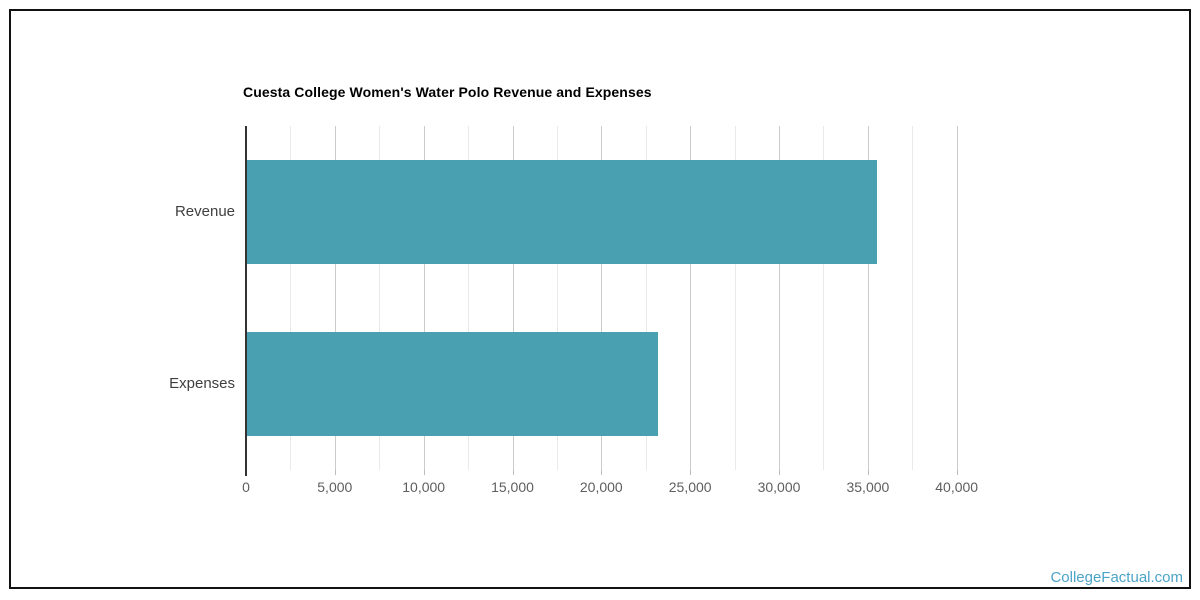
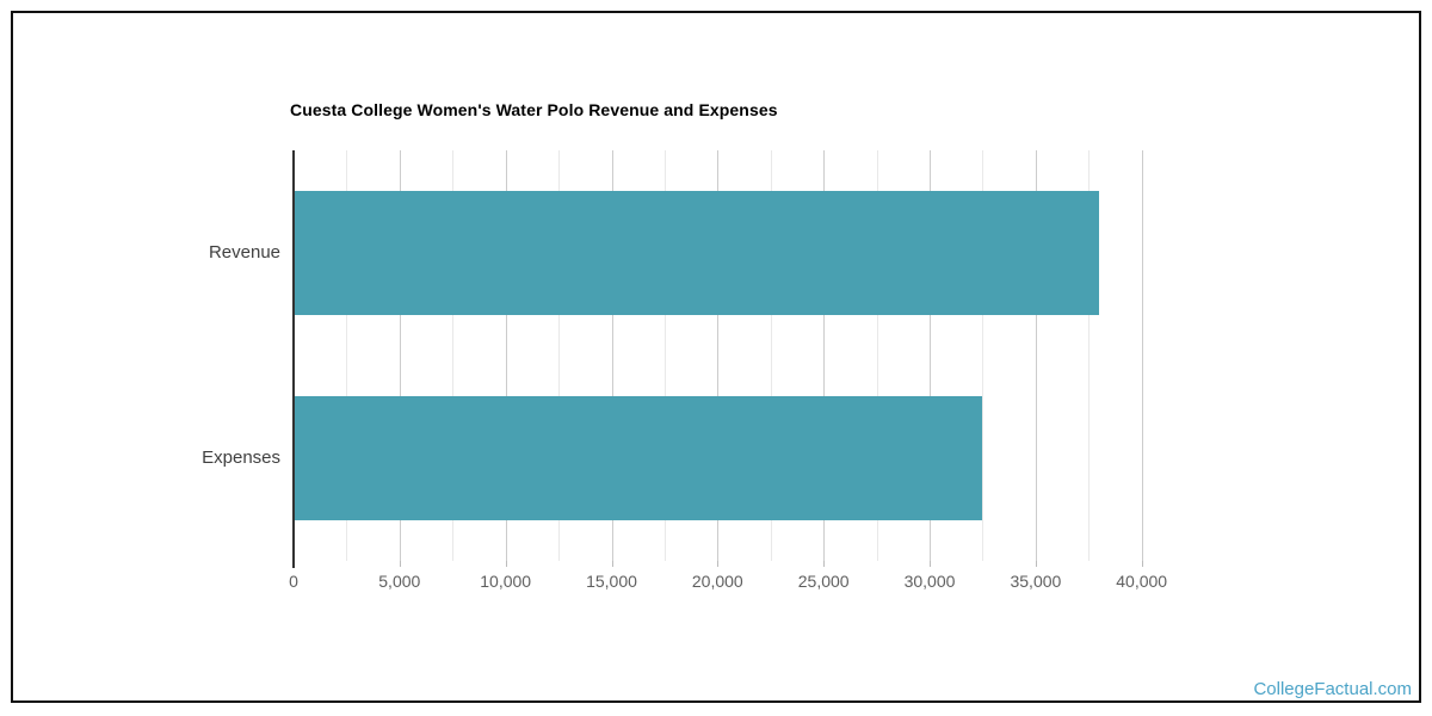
Revenue: 35500 -> 38000
Expenses: 23200 -> 32500
